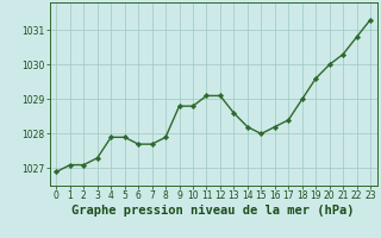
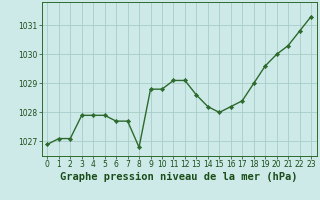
3: 1027.3 -> 1027.9
8: 1027.9 -> 1026.8
